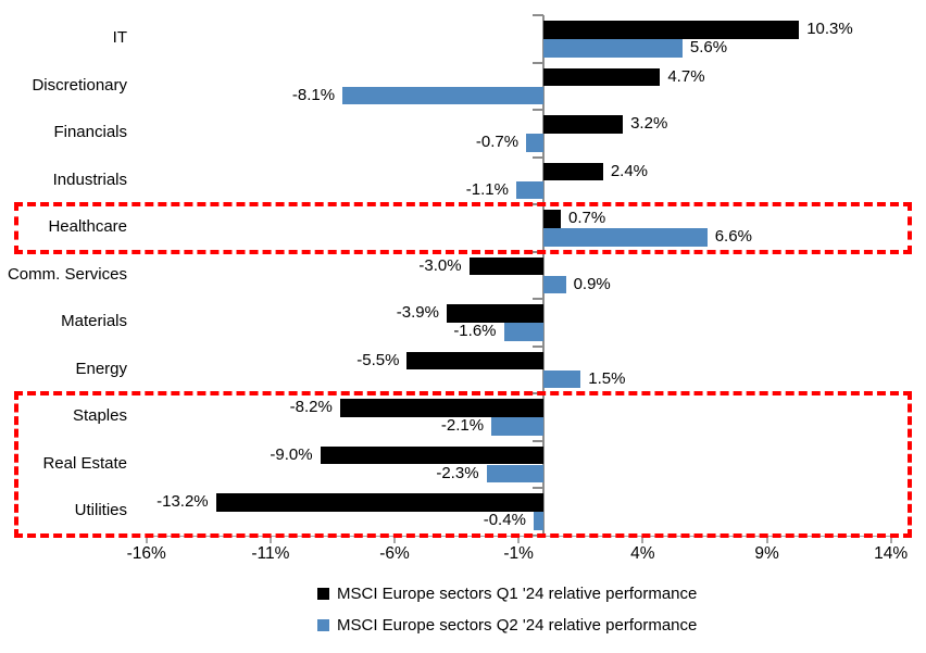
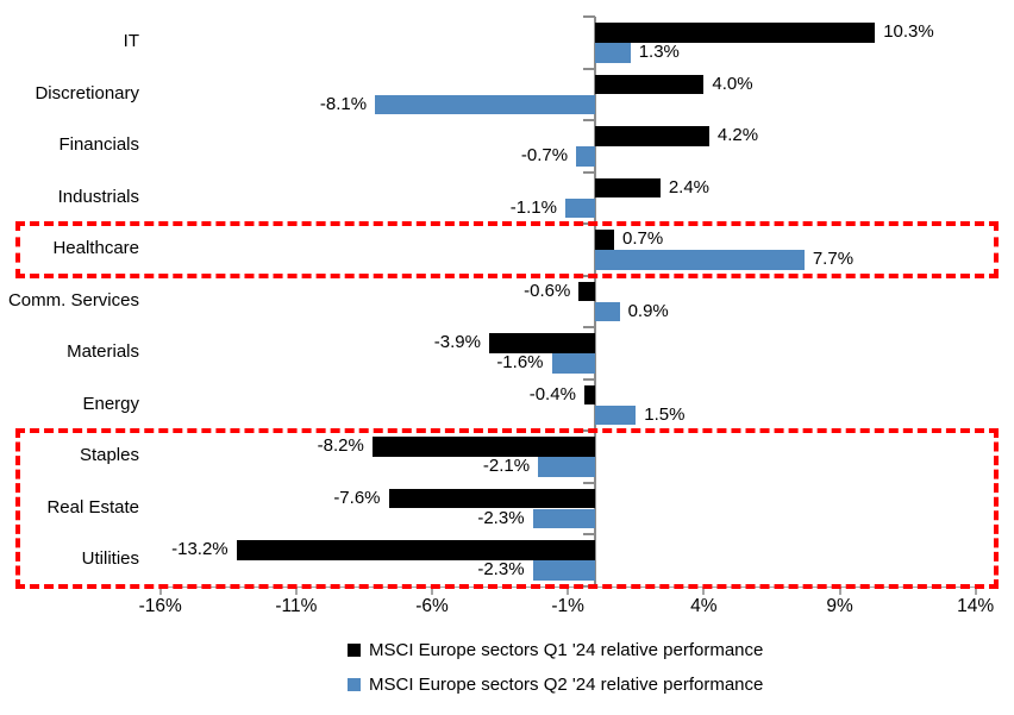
MSCI Europe sectors Q2 '24 relative performance/IT: 5.6% -> 1.3%
MSCI Europe sectors Q1 '24 relative performance/Discretionary: 4.7% -> 4.0%
MSCI Europe sectors Q1 '24 relative performance/Financials: 3.2% -> 4.2%
MSCI Europe sectors Q2 '24 relative performance/Healthcare: 6.6% -> 7.7%
MSCI Europe sectors Q1 '24 relative performance/Comm. Services: -3.0% -> -0.6%
MSCI Europe sectors Q1 '24 relative performance/Energy: -5.5% -> -0.4%
MSCI Europe sectors Q1 '24 relative performance/Real Estate: -9.0% -> -7.6%
MSCI Europe sectors Q2 '24 relative performance/Utilities: -0.4% -> -2.3%
